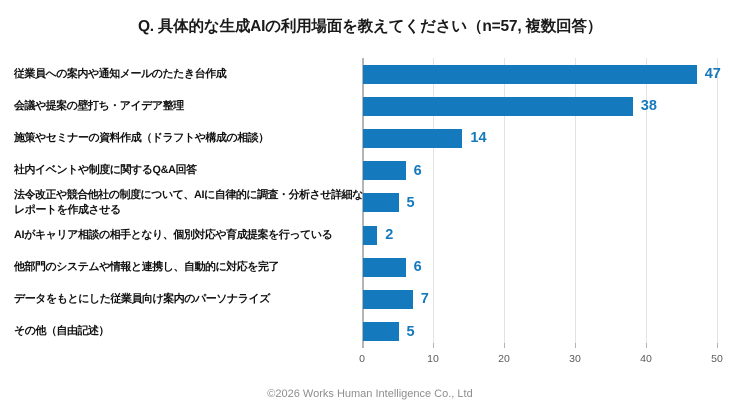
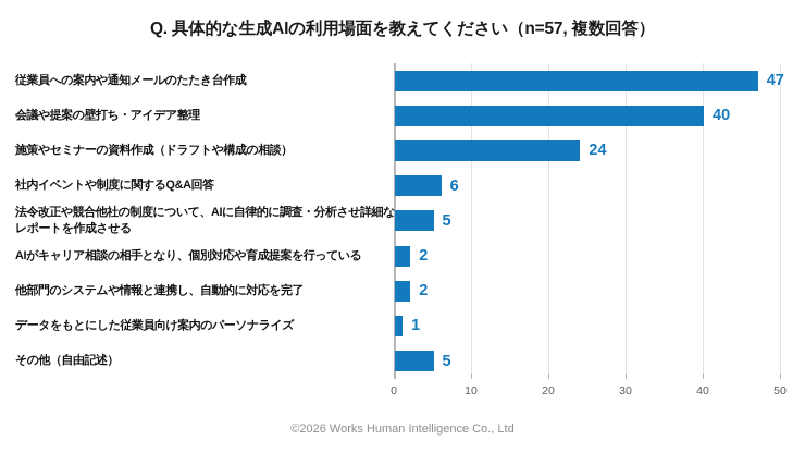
会議や提案の壁打ち・アイデア整理: 38 -> 40
施策やセミナーの資料作成（ドラフトや構成の相談）: 14 -> 24
他部門のシステムや情報と連携し、自動的に対応を完了: 6 -> 2
データをもとにした従業員向け案内のパーソナライズ: 7 -> 1
